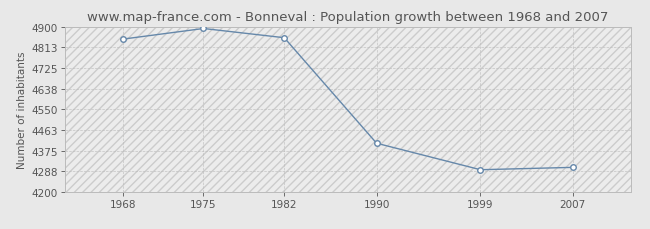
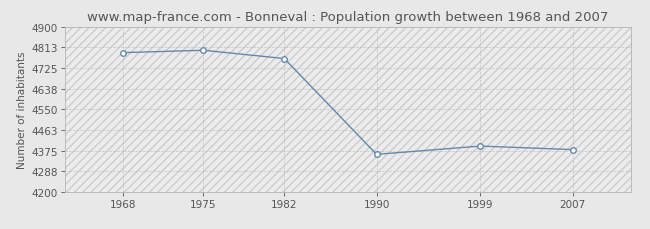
1968: 4847 -> 4790
1975: 4892 -> 4800
1982: 4853 -> 4765
1990: 4407 -> 4360
1999: 4295 -> 4395
2007: 4305 -> 4380
